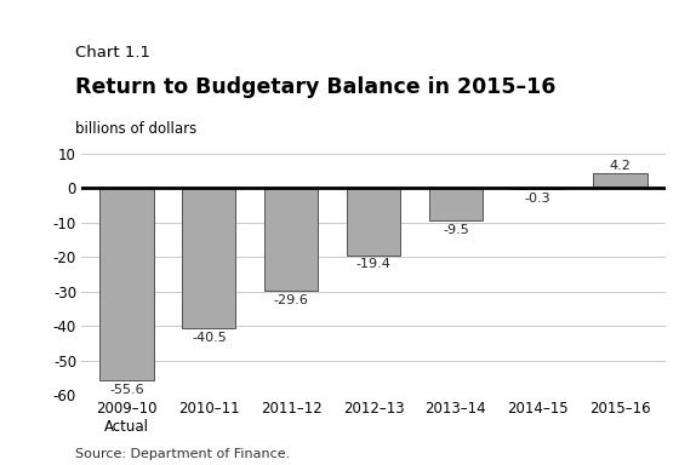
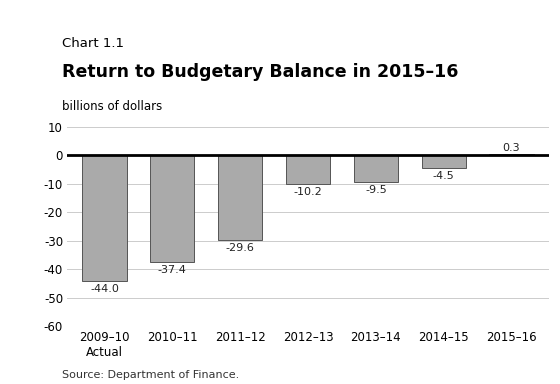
2009–10 Actual: -55.6 -> -44.0
2010–11: -40.5 -> -37.4
2012–13: -19.4 -> -10.2
2014–15: -0.3 -> -4.5
2015–16: 4.2 -> 0.3
